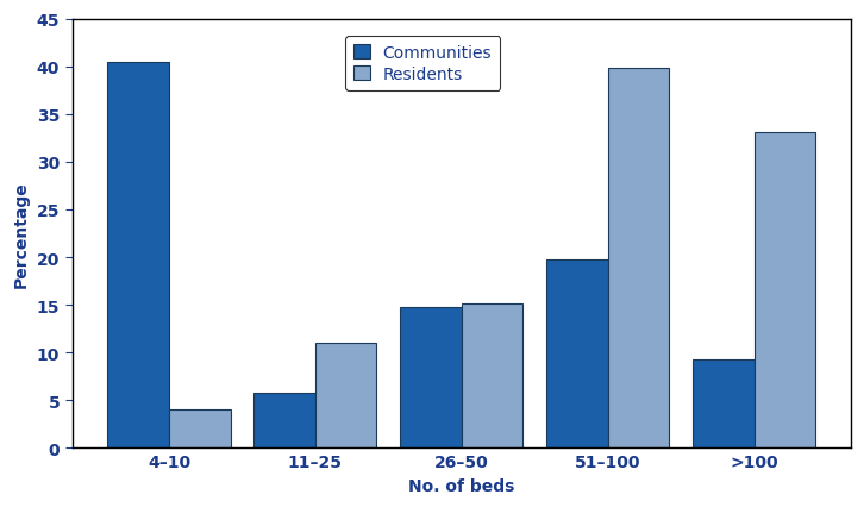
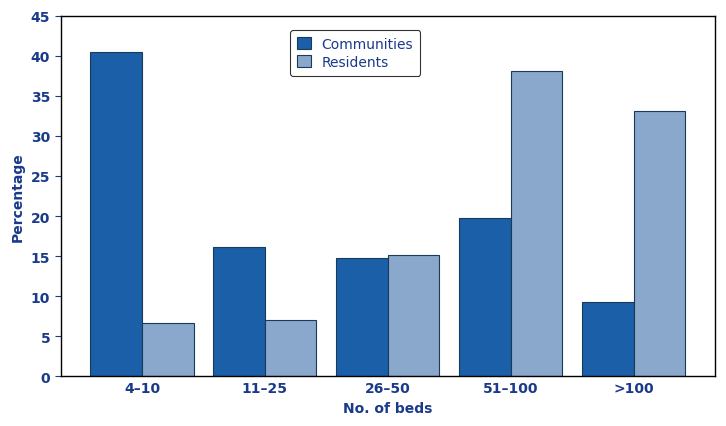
Residents/4–10: 4.0 -> 6.7
Communities/11–25: 5.8 -> 16.2
Residents/11–25: 11.0 -> 7.1
Residents/51–100: 39.8 -> 38.1
